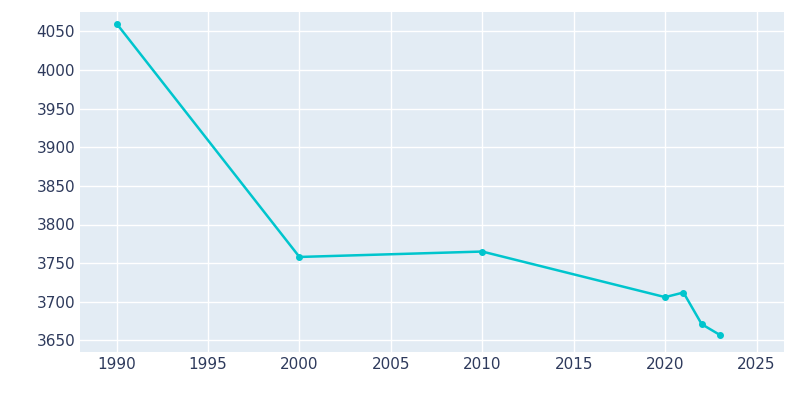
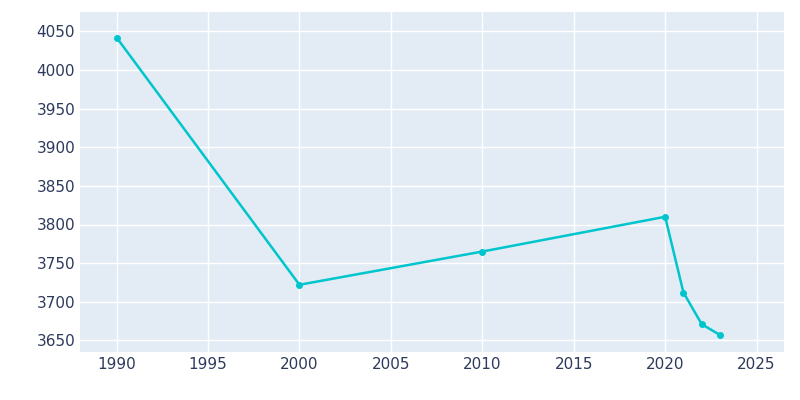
1990: 4060 -> 4042
2000: 3758 -> 3722
2020: 3706 -> 3810
